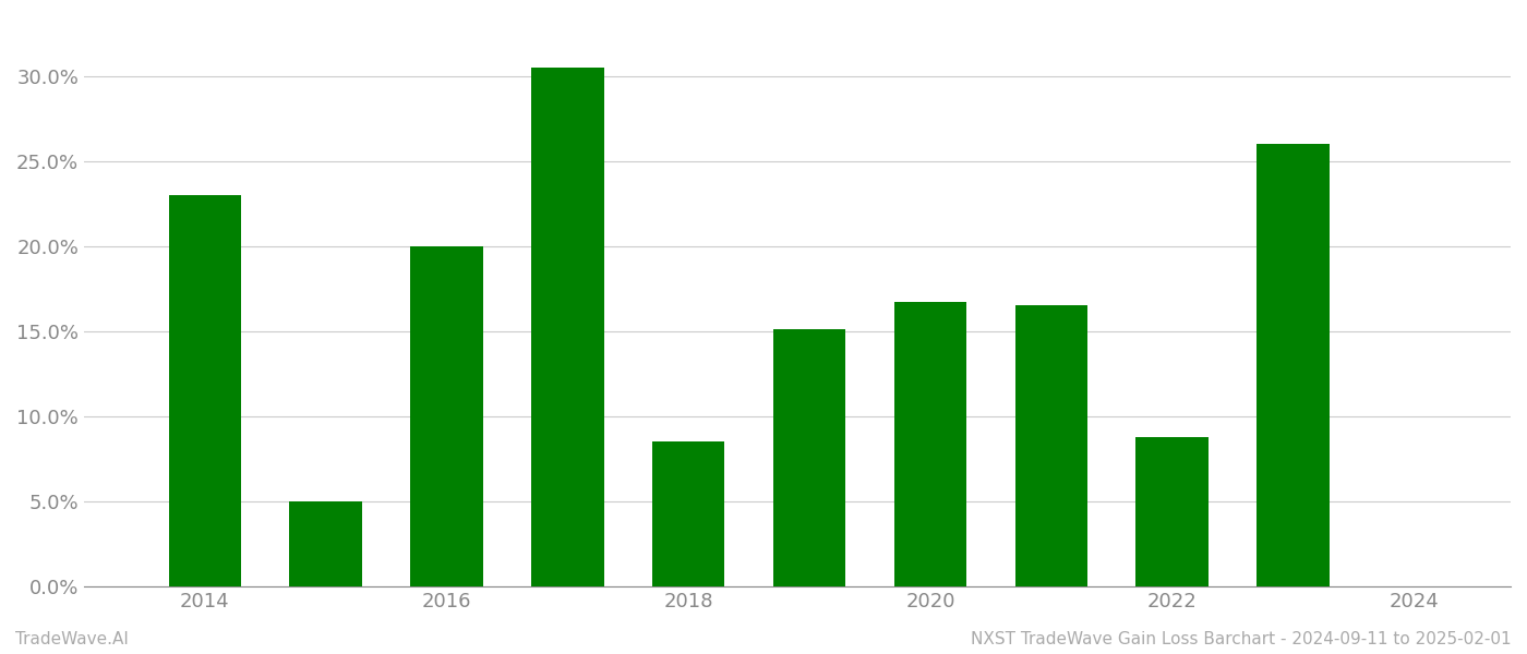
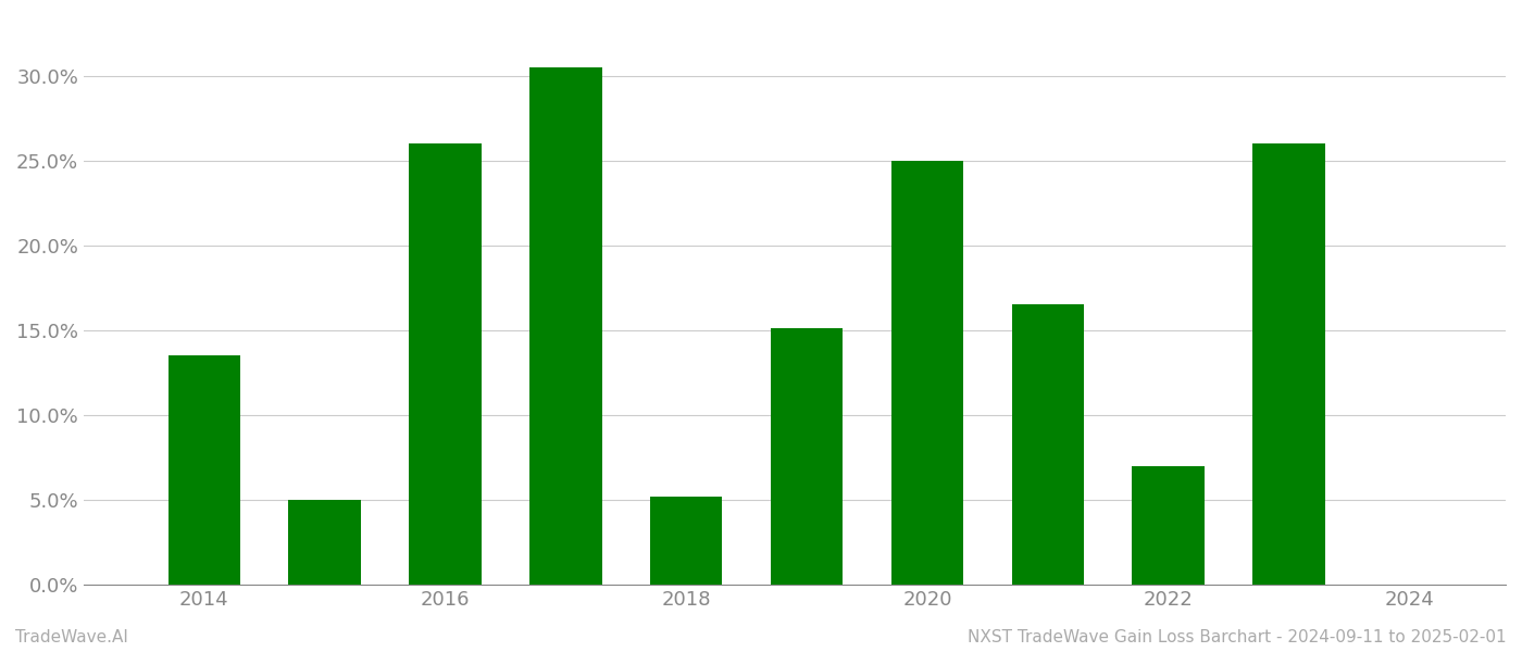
2014: 23.0% -> 13.5%
2016: 20.0% -> 26.0%
2018: 8.5% -> 5.2%
2020: 16.7% -> 25.0%
2022: 8.8% -> 7.0%
